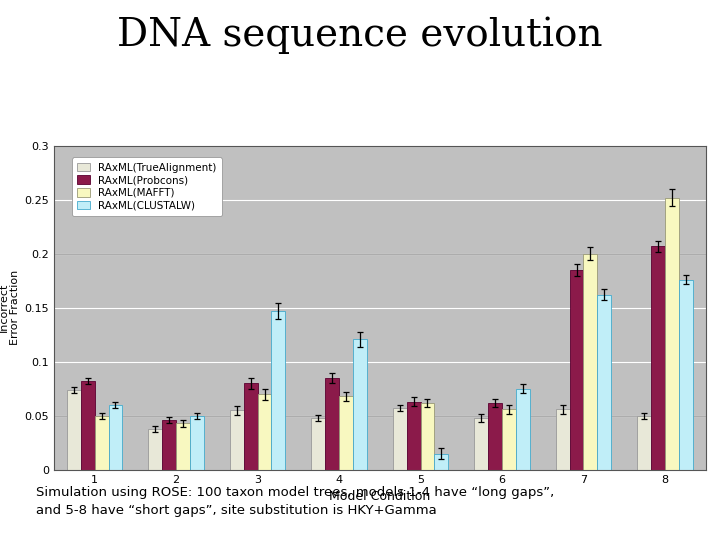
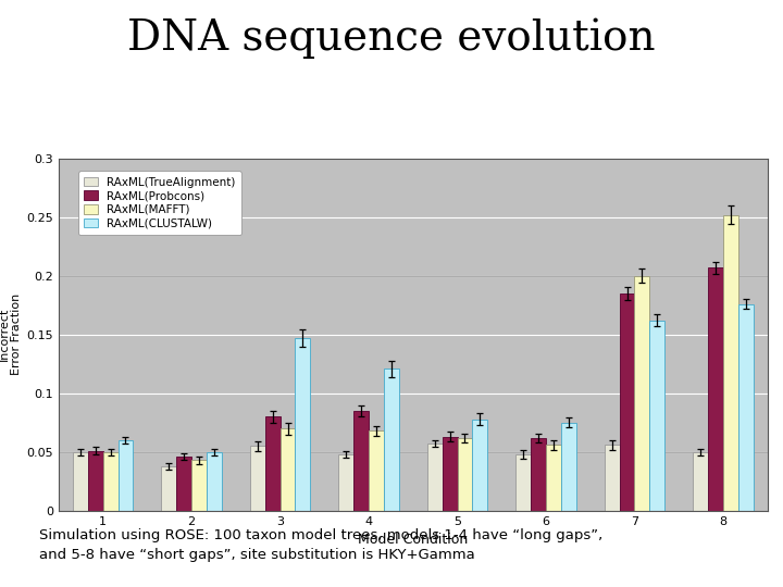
RAxML(TrueAlignment)/1: 0.074 -> 0.050
RAxML(Probcons)/1: 0.082 -> 0.051
RAxML(CLUSTALW)/5: 0.015 -> 0.078
